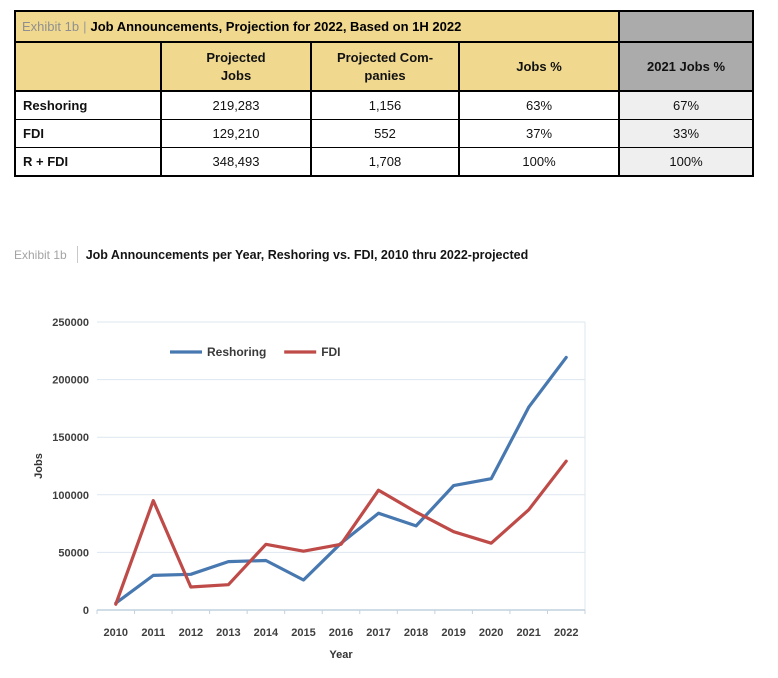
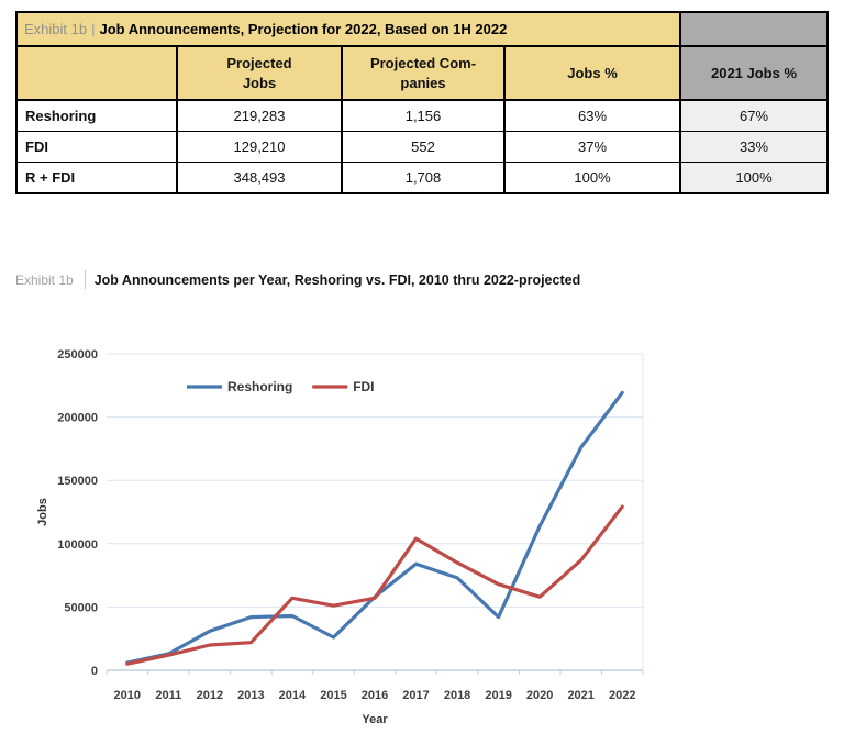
Reshoring/2011: 30000 -> 13000
FDI/2011: 95000 -> 12000
Reshoring/2019: 108000 -> 42000
